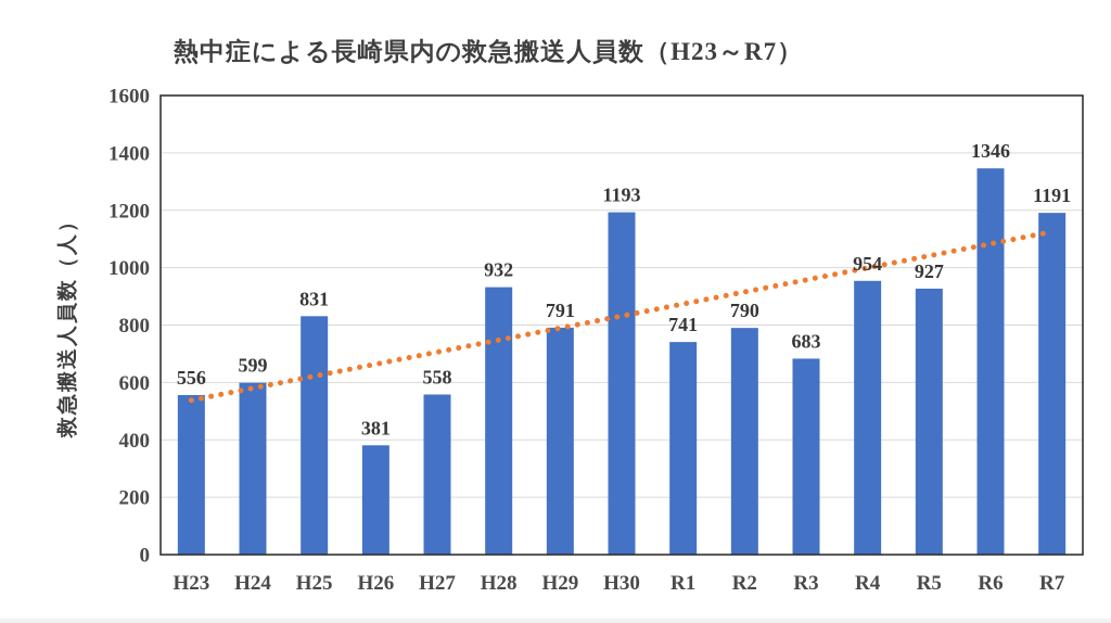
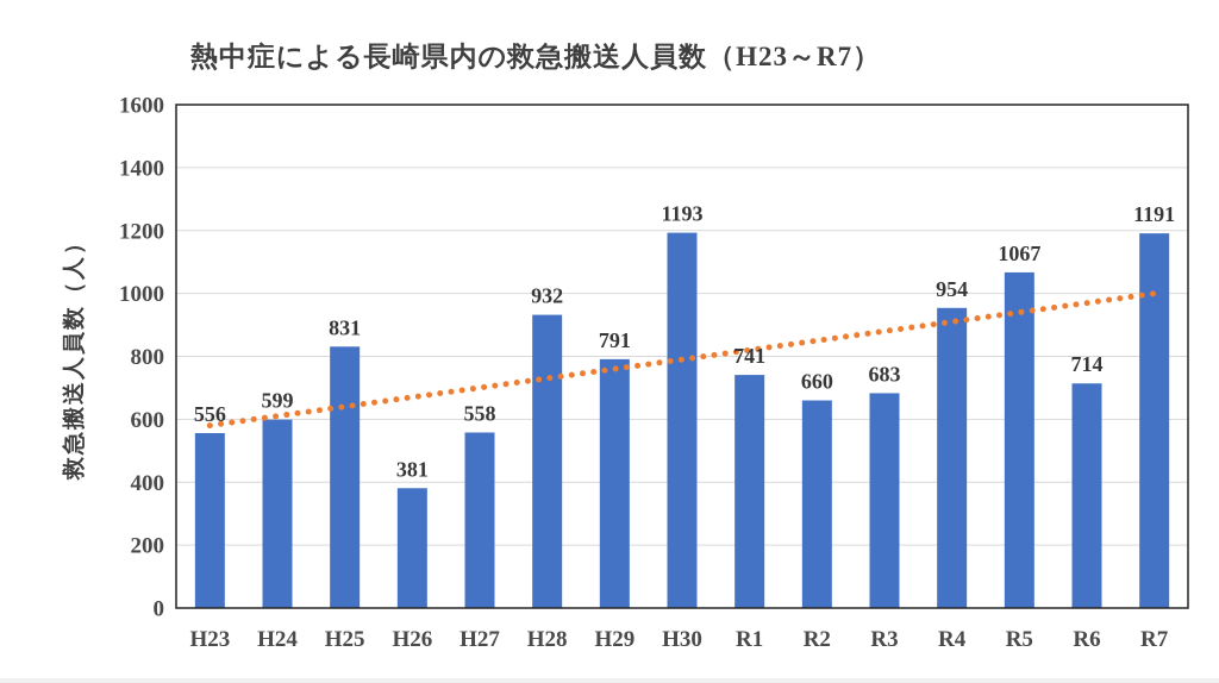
R2: 790 -> 660
R5: 927 -> 1067
R6: 1346 -> 714
